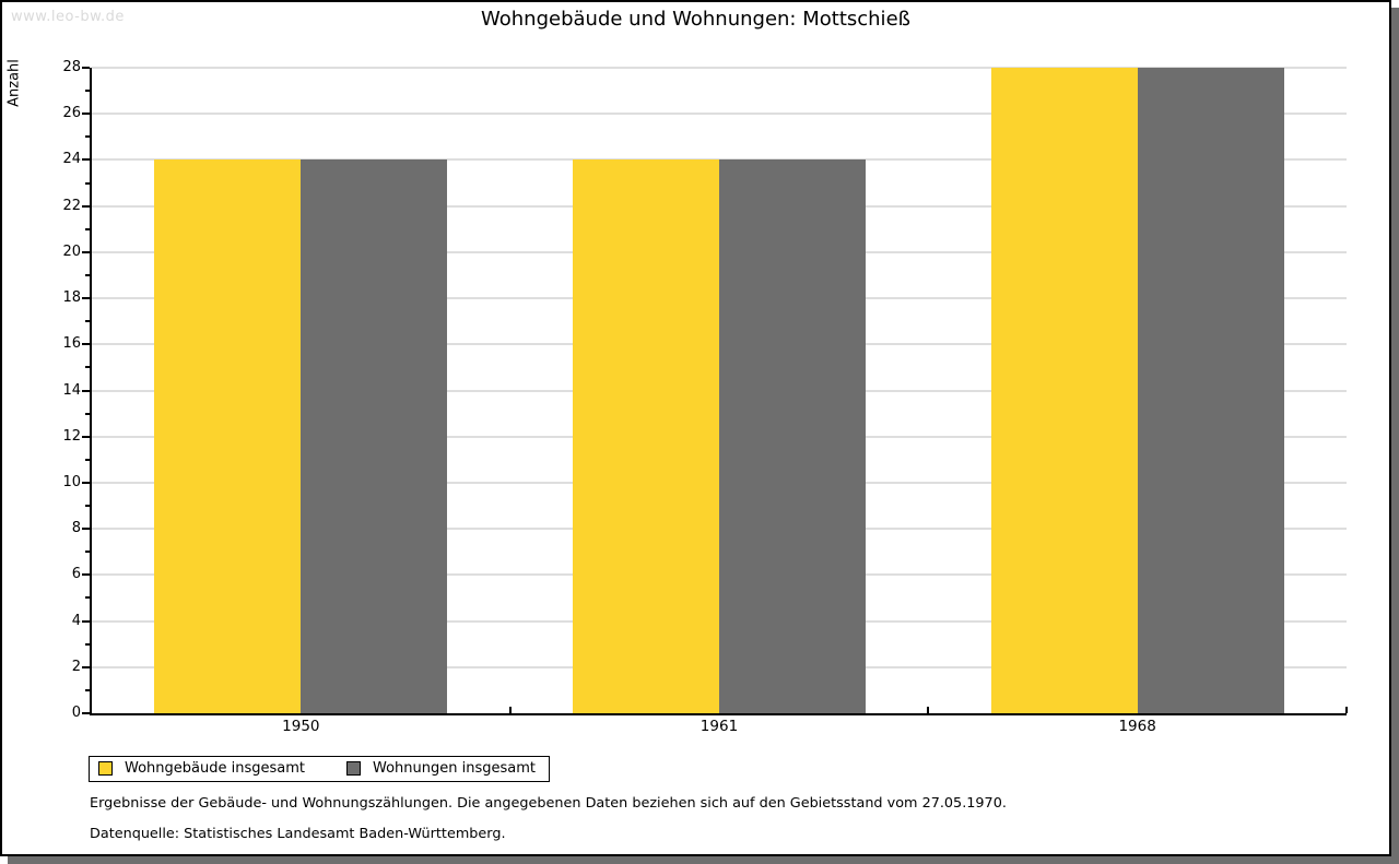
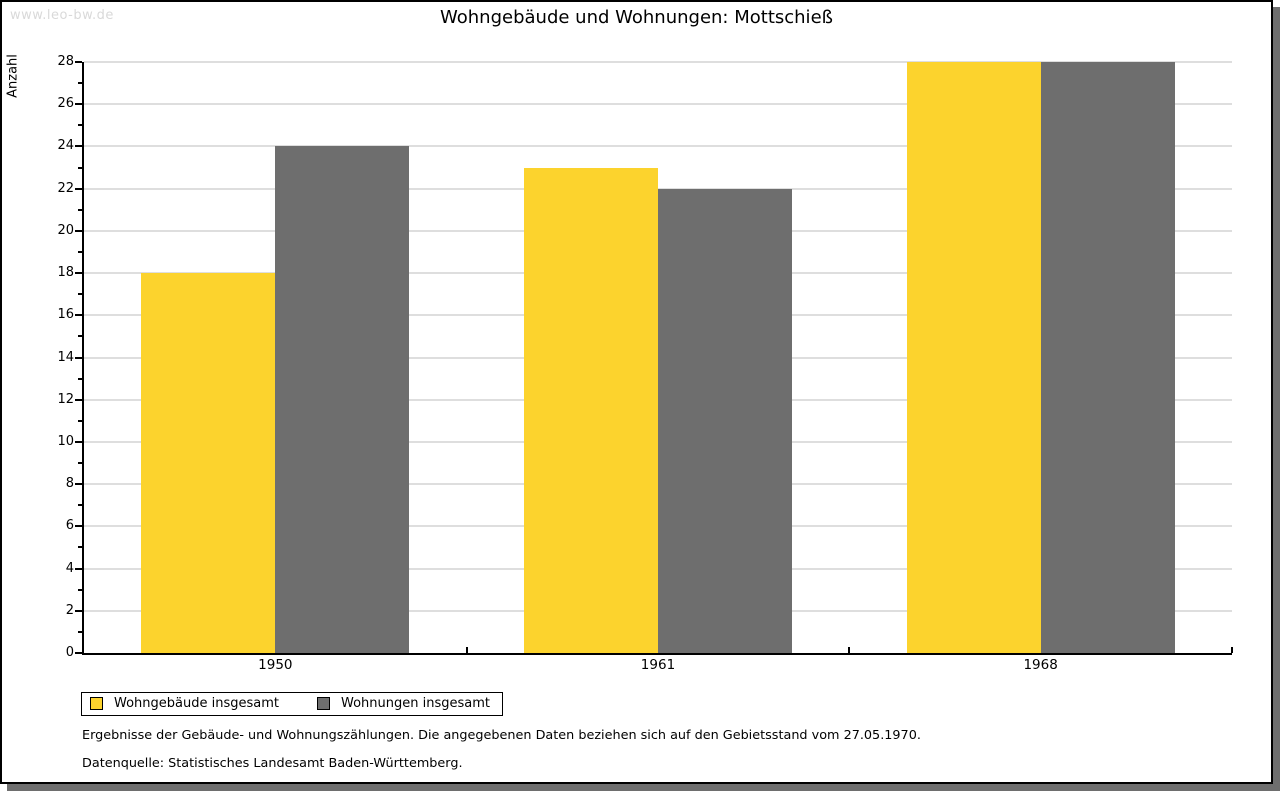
Wohngebäude insgesamt/1950: 24 -> 18
Wohngebäude insgesamt/1961: 24 -> 23
Wohnungen insgesamt/1961: 24 -> 22
